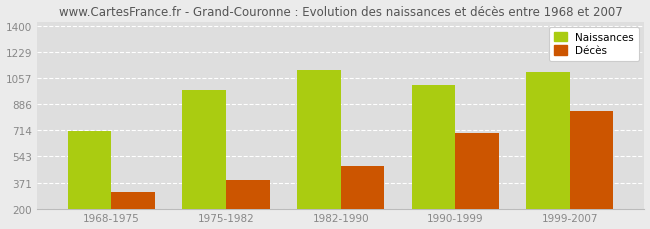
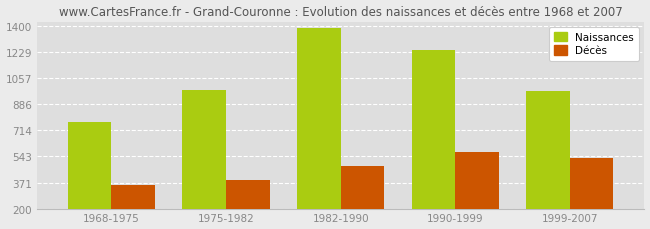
Naissances/1968-1975: 710 -> 770
Décès/1968-1975: 310 -> 360
Naissances/1982-1990: 1110 -> 1390
Naissances/1990-1999: 1010 -> 1240
Décès/1990-1999: 700 -> 570
Naissances/1999-2007: 1100 -> 980
Décès/1999-2007: 840 -> 530
